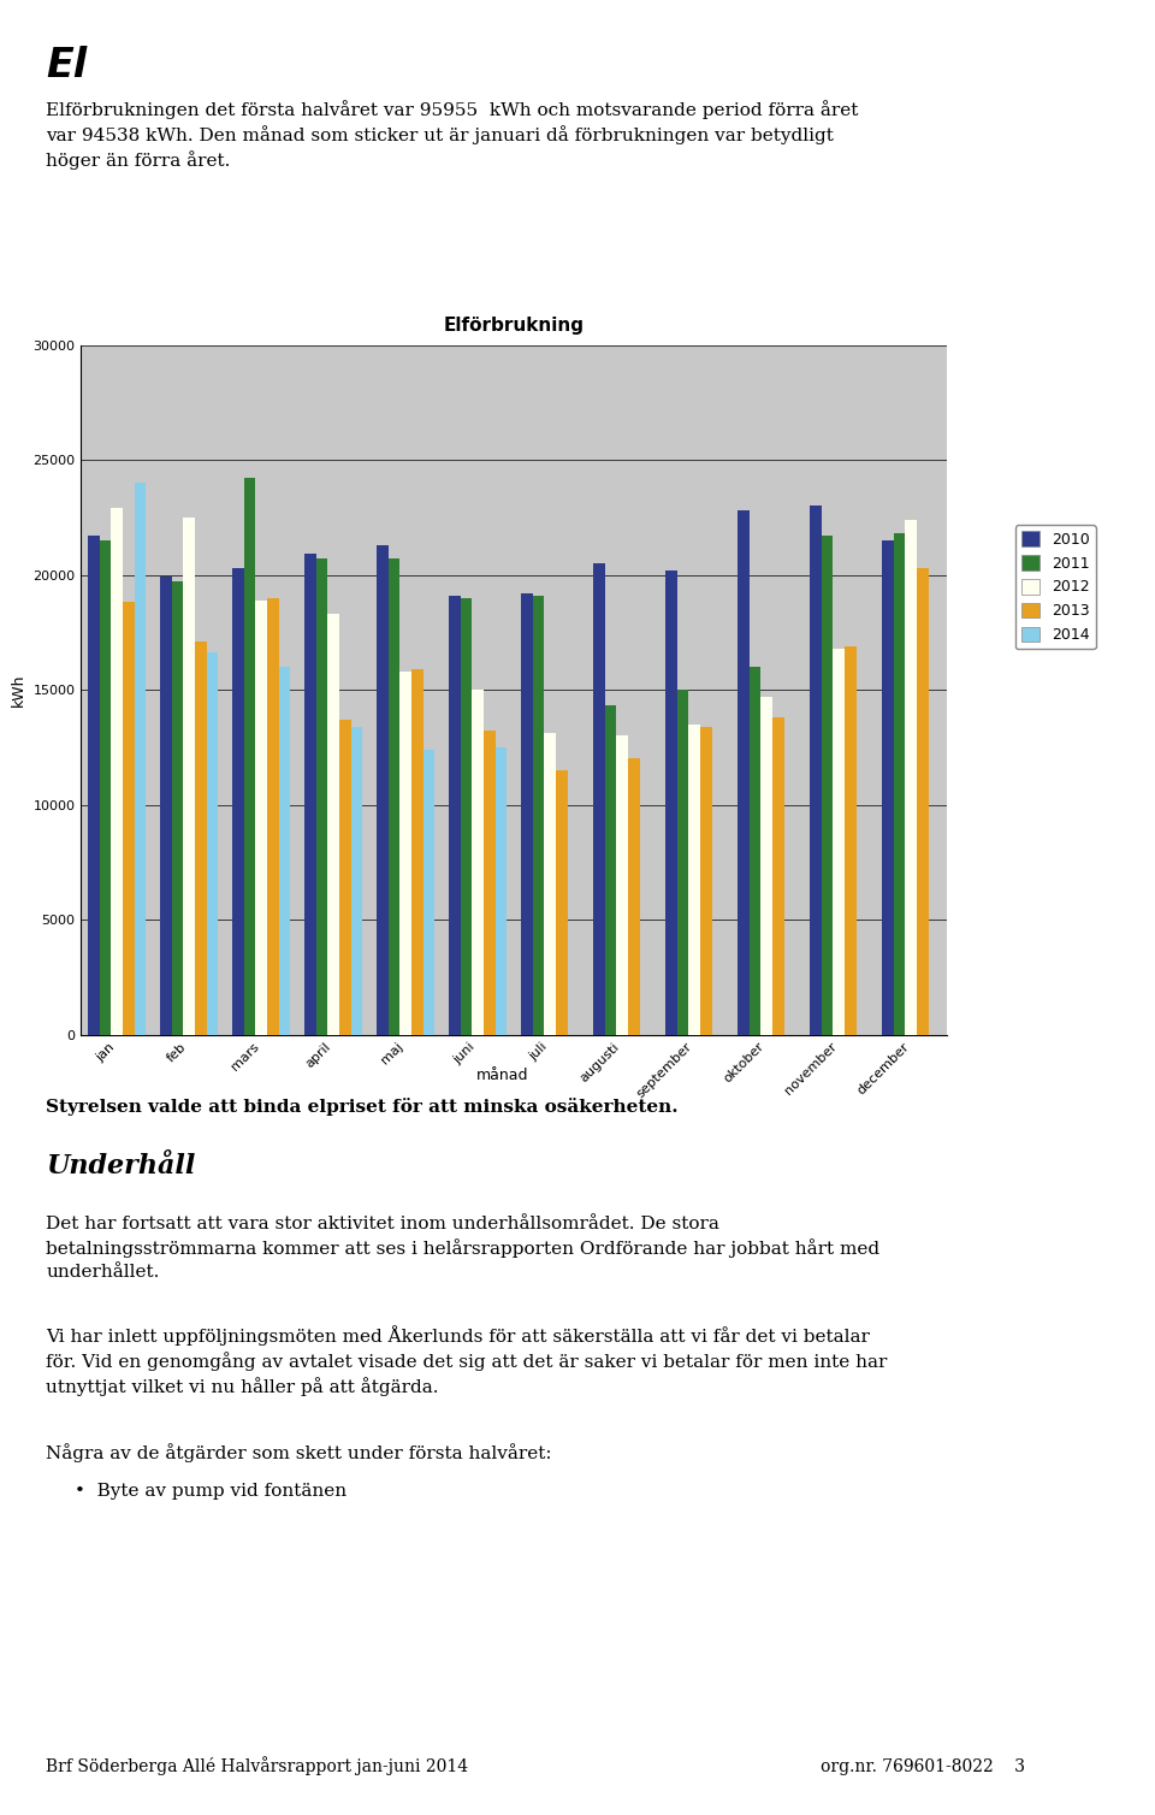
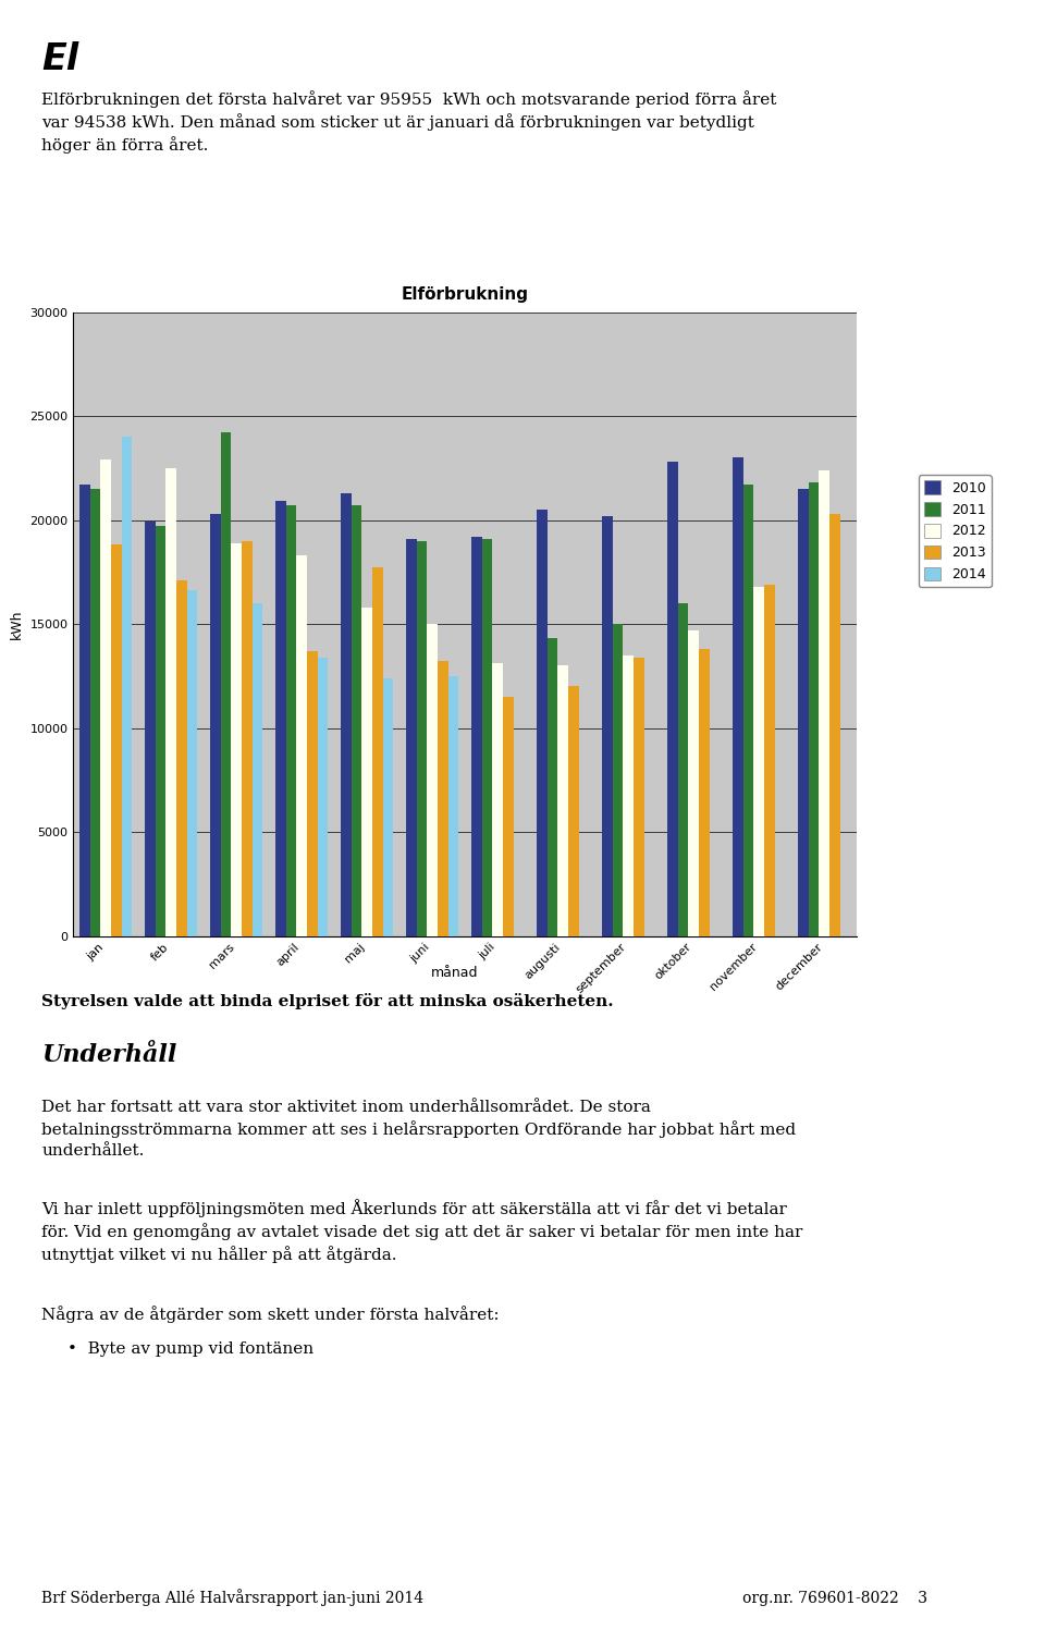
2013/maj: 15900 -> 17700
